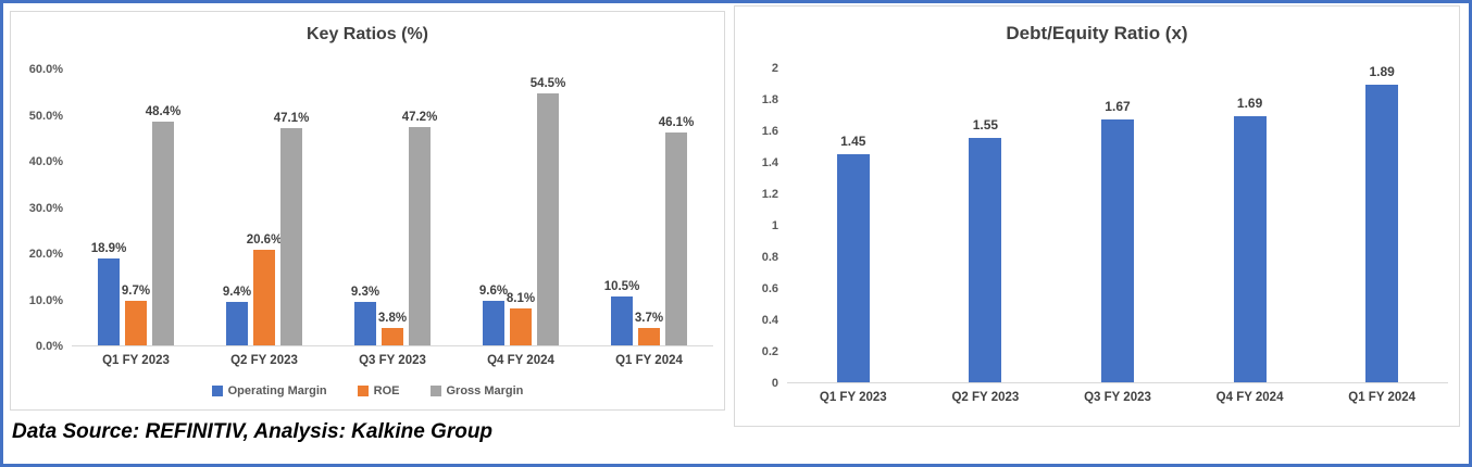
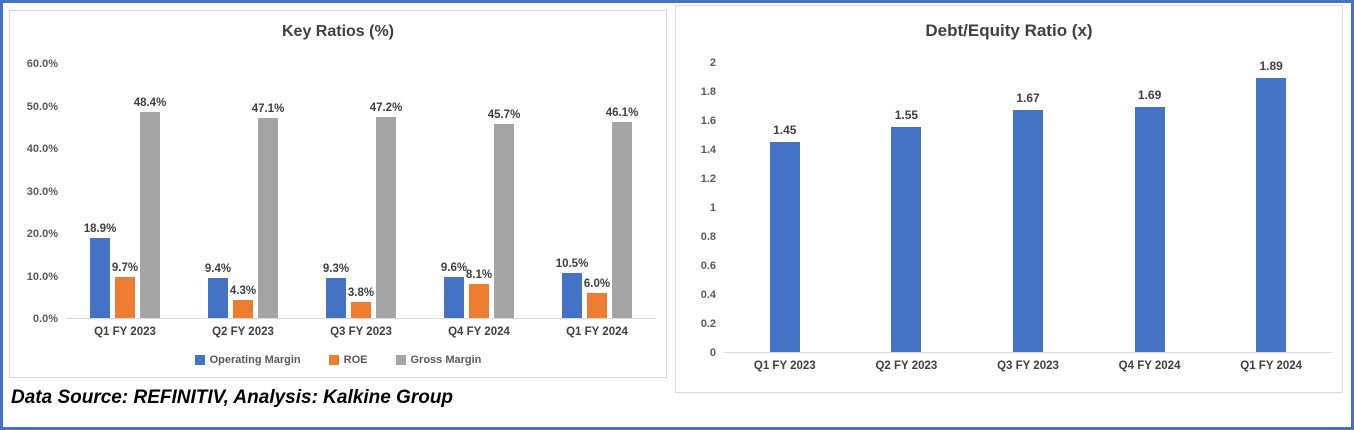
Key Ratios (%)/ROE/Q2 FY 2023: 20.6% -> 4.3%
Key Ratios (%)/Gross Margin/Q4 FY 2024: 54.5% -> 45.7%
Key Ratios (%)/ROE/Q1 FY 2024: 3.7% -> 6.0%
